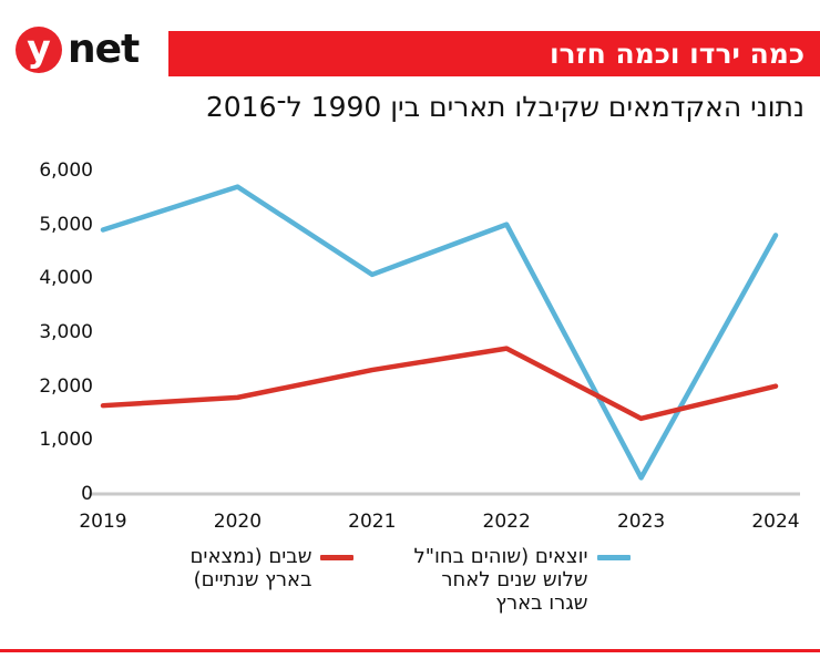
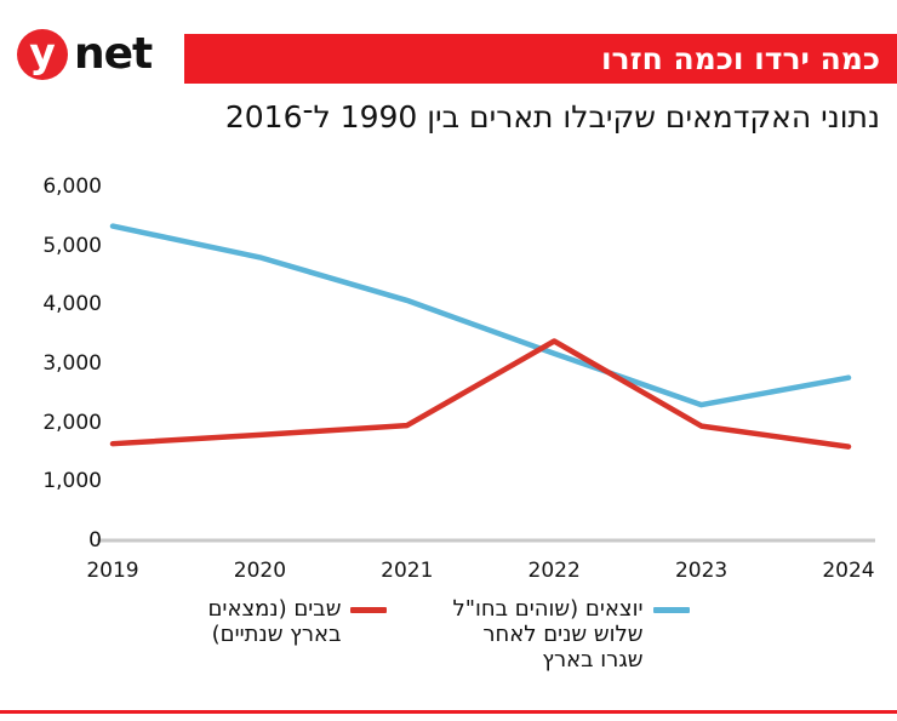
יוצאים (שוהים בחו"ל שלוש שנים לאחר שגרו בארץ/2019: 4900 -> 5300
יוצאים (שוהים בחו"ל שלוש שנים לאחר שגרו בארץ/2020: 5700 -> 4800
שבים (נמצאים בארץ שנתיים)/2021: 2300 -> 2000
יוצאים (שוהים בחו"ל שלוש שנים לאחר שגרו בארץ/2022: 5000 -> 3200
שבים (נמצאים בארץ שנתיים)/2022: 2700 -> 3400
יוצאים (שוהים בחו"ל שלוש שנים לאחר שגרו בארץ/2023: 300 -> 2300
שבים (נמצאים בארץ שנתיים)/2023: 1400 -> 1900
יוצאים (שוהים בחו"ל שלוש שנים לאחר שגרו בארץ/2024: 4800 -> 2800
שבים (נמצאים בארץ שנתיים)/2024: 2000 -> 1600
